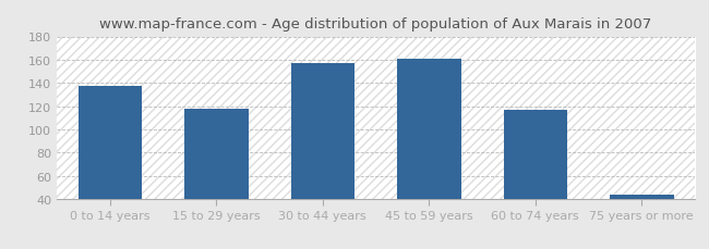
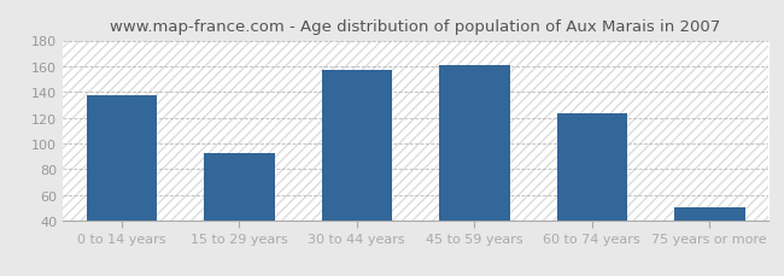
15 to 29 years: 118 -> 92
60 to 74 years: 117 -> 123
75 years or more: 44 -> 50
